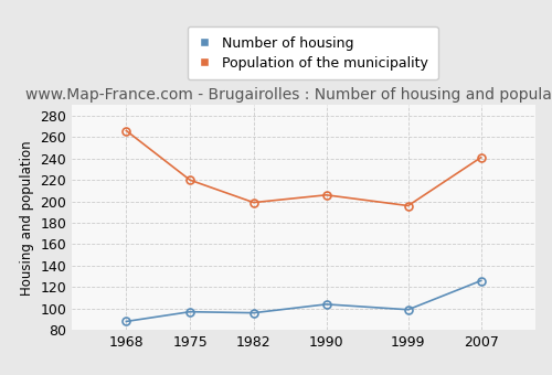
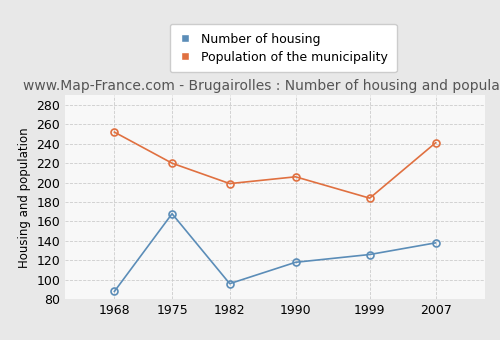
Population of the municipality/1968: 266 -> 252
Number of housing/1975: 97 -> 168
Number of housing/1990: 104 -> 118
Number of housing/1999: 99 -> 126
Population of the municipality/1999: 196 -> 184
Number of housing/2007: 126 -> 138
